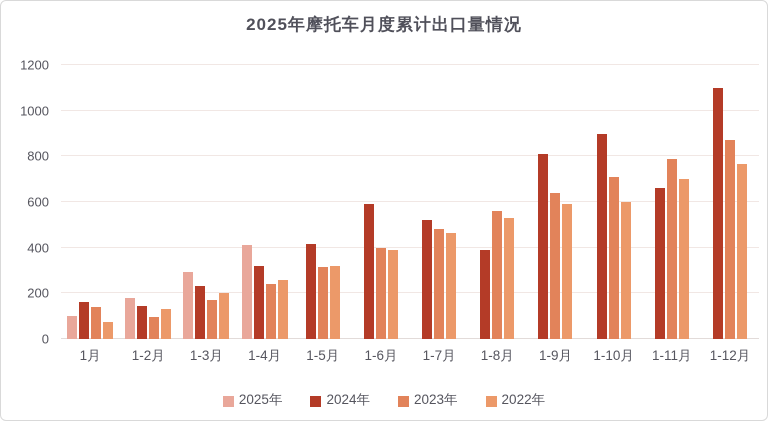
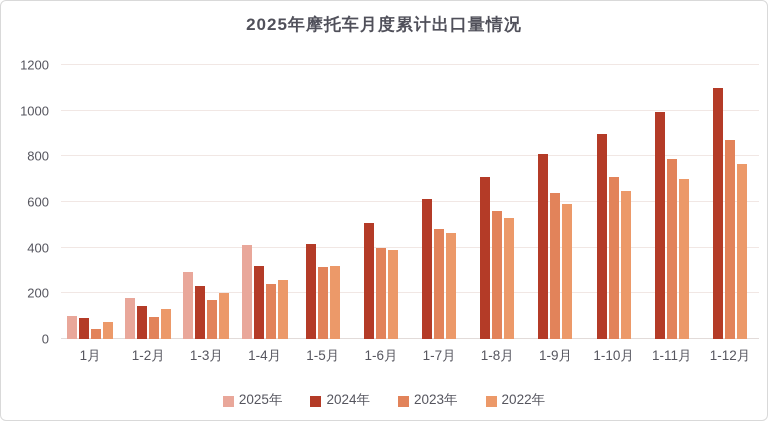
2024年/1月: 160 -> 90
2023年/1月: 140 -> 40
2024年/1-6月: 590 -> 510
2024年/1-7月: 520 -> 620
2024年/1-8月: 390 -> 710
2022年/1-10月: 600 -> 650
2024年/1-11月: 660 -> 1000
